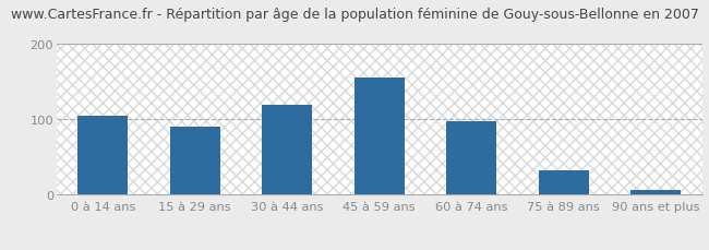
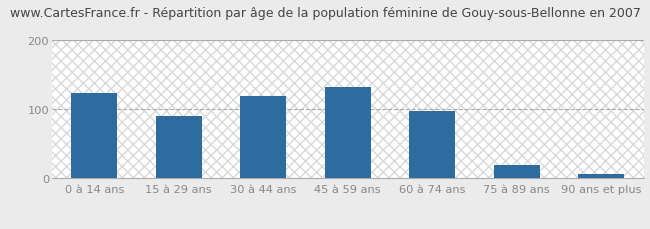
0 à 14 ans: 105 -> 124
45 à 59 ans: 155 -> 132
75 à 89 ans: 33 -> 20
